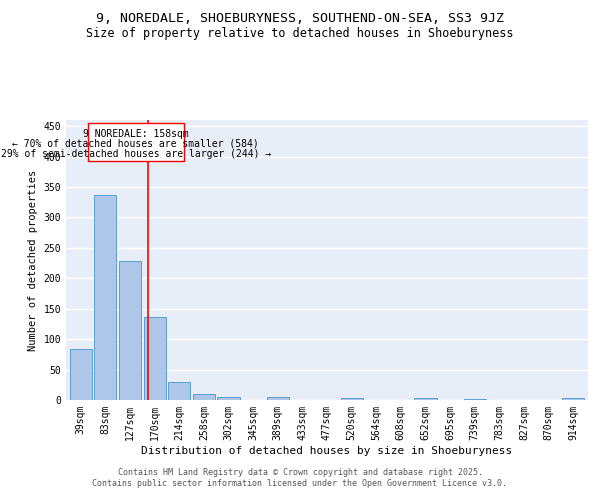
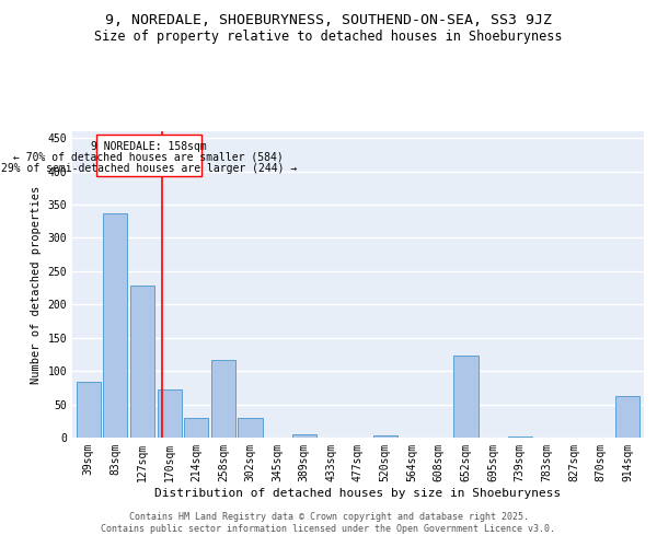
170sqm: 136 -> 72
258sqm: 10 -> 116
302sqm: 5 -> 30
652sqm: 3 -> 124
914sqm: 3 -> 62
